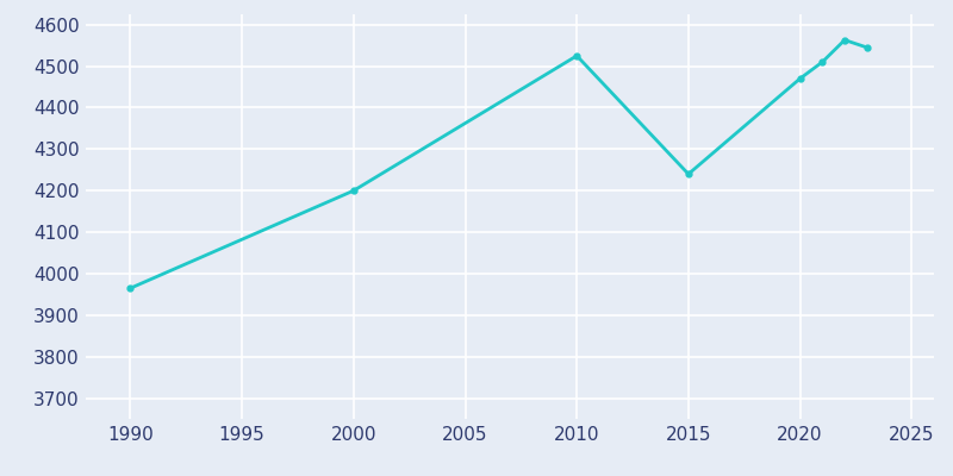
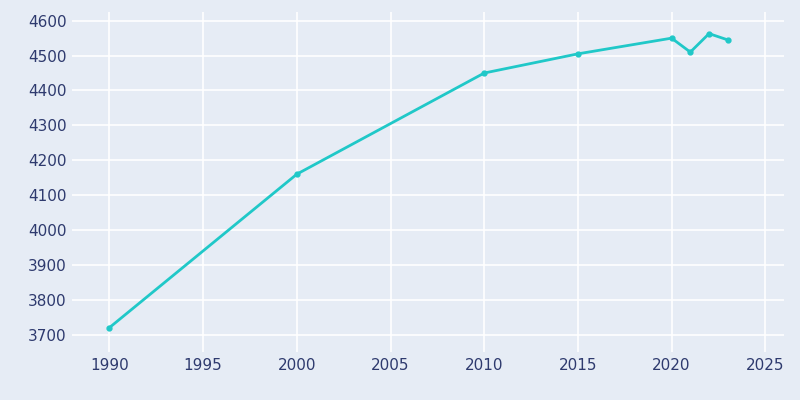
1990: 3965 -> 3720
2000: 4200 -> 4160
2010: 4525 -> 4450
2015: 4240 -> 4505
2020: 4470 -> 4550
